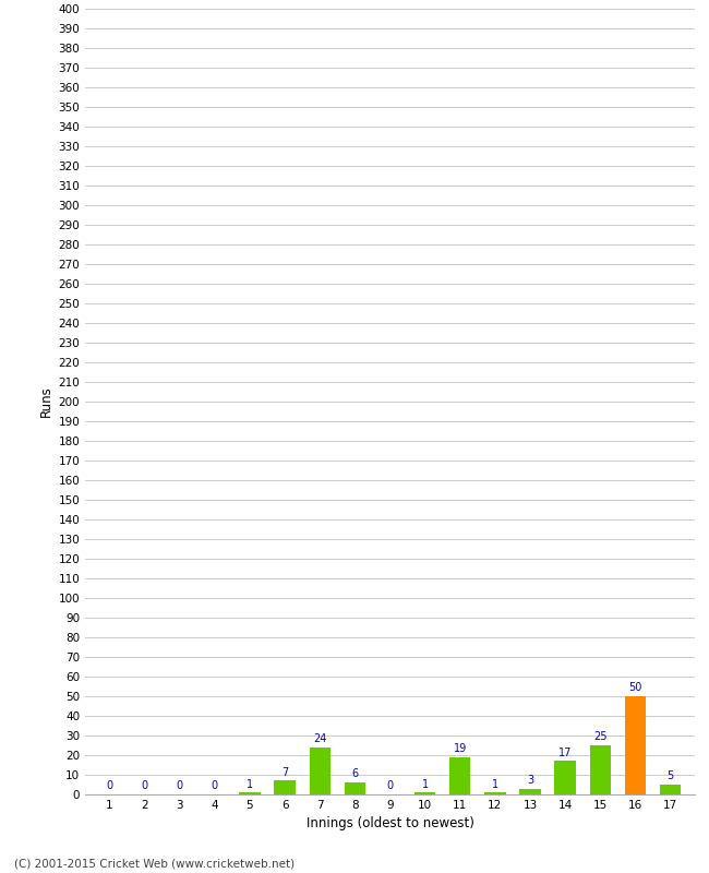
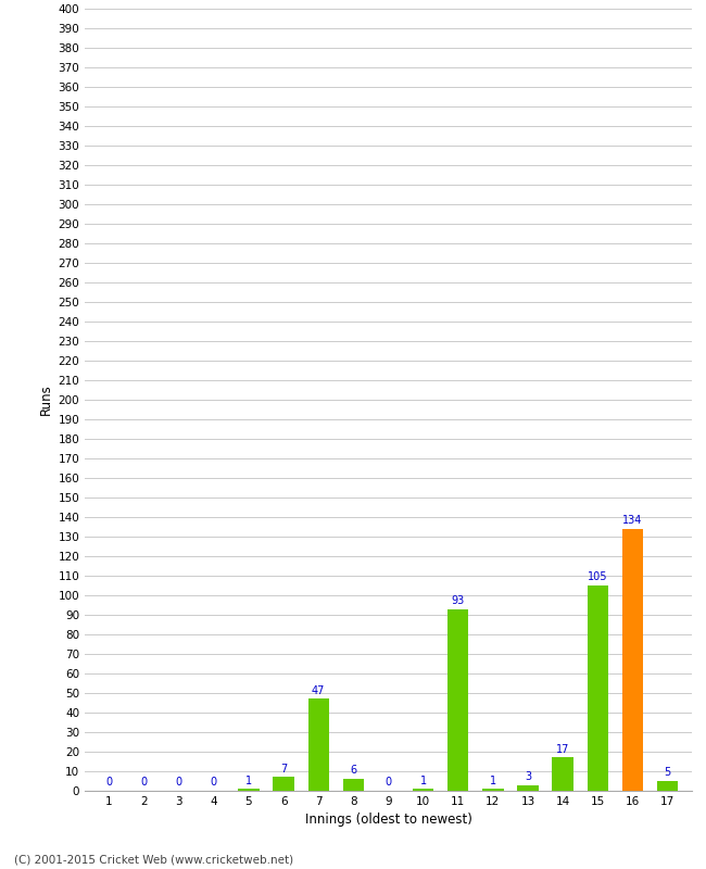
7: 24 -> 47
11: 19 -> 93
15: 25 -> 105
16: 50 -> 134
